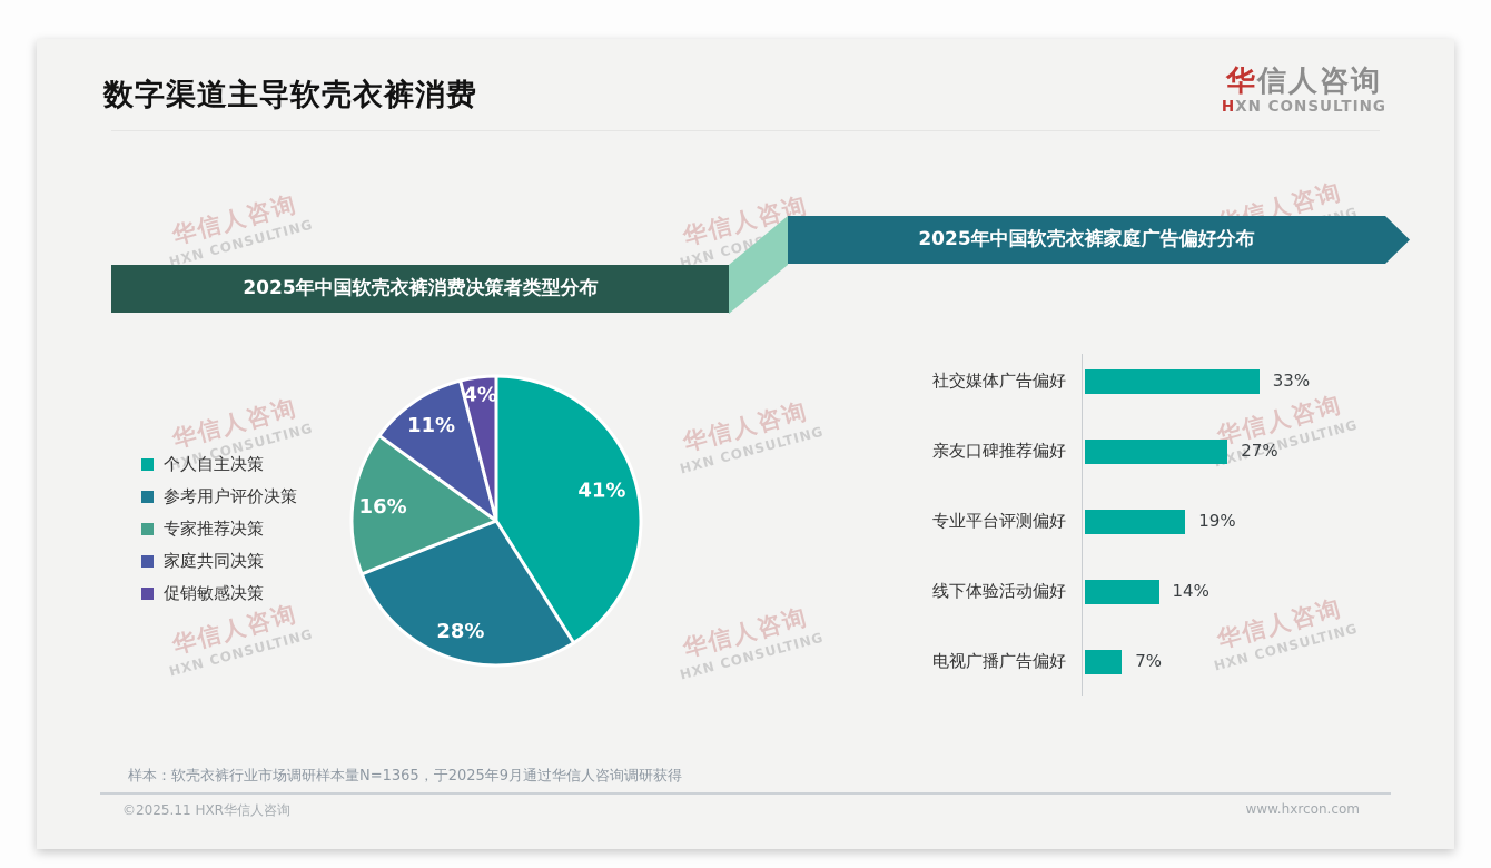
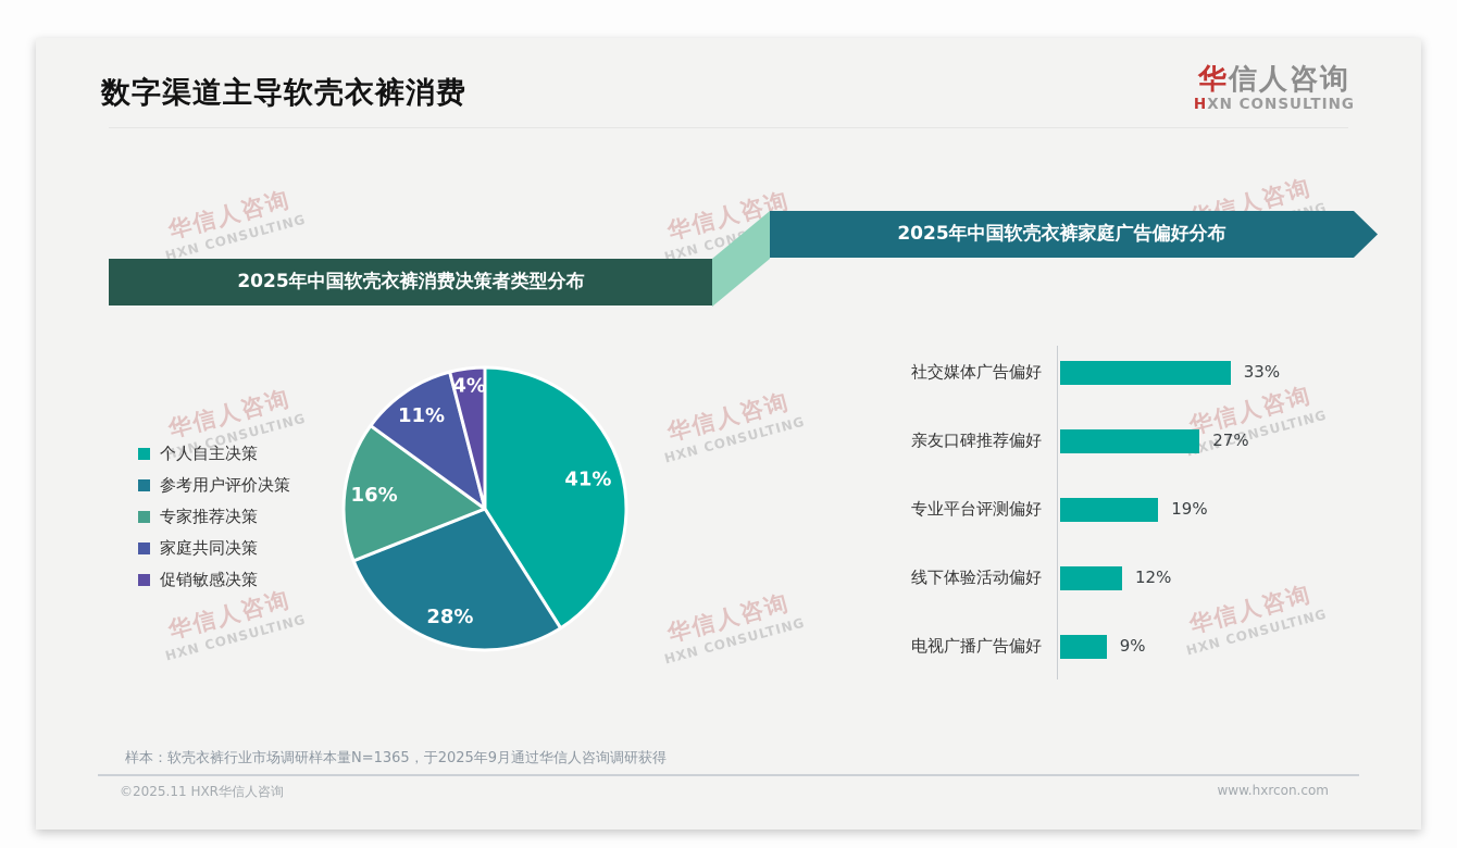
2025年中国软壳衣裤家庭广告偏好分布/线下体验活动偏好: 14% -> 12%
2025年中国软壳衣裤家庭广告偏好分布/电视广播广告偏好: 7% -> 9%
